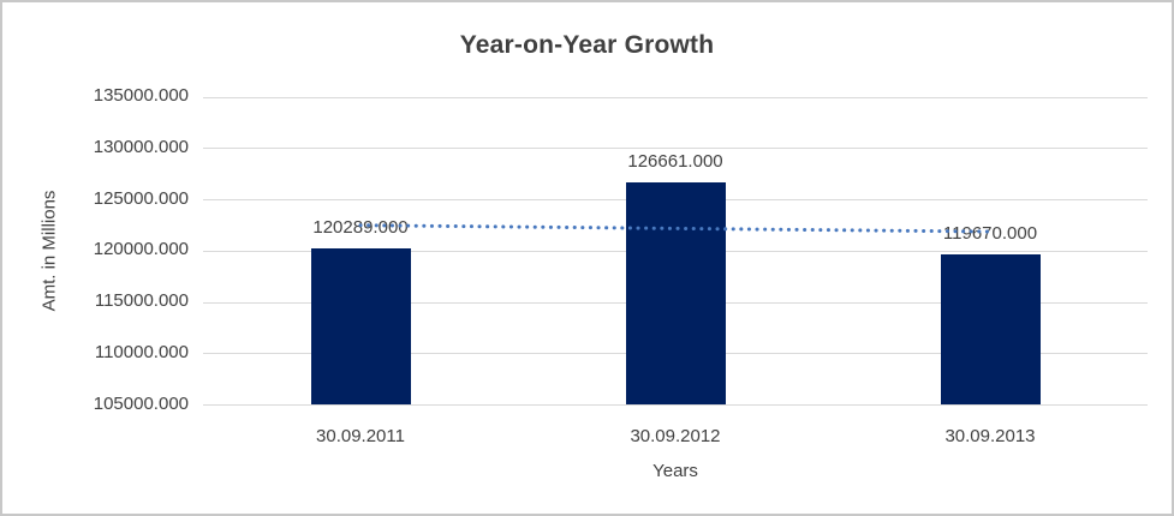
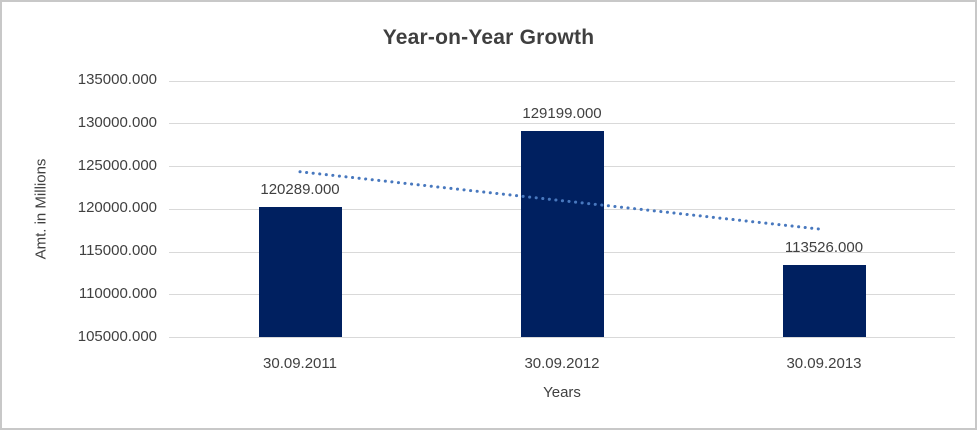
30.09.2012: 126661.000 -> 129199.000
30.09.2013: 119670.000 -> 113526.000
